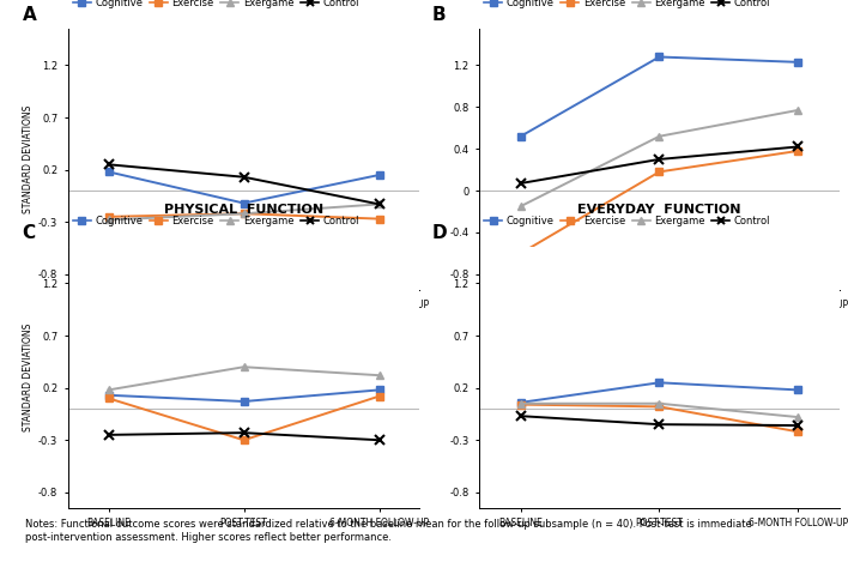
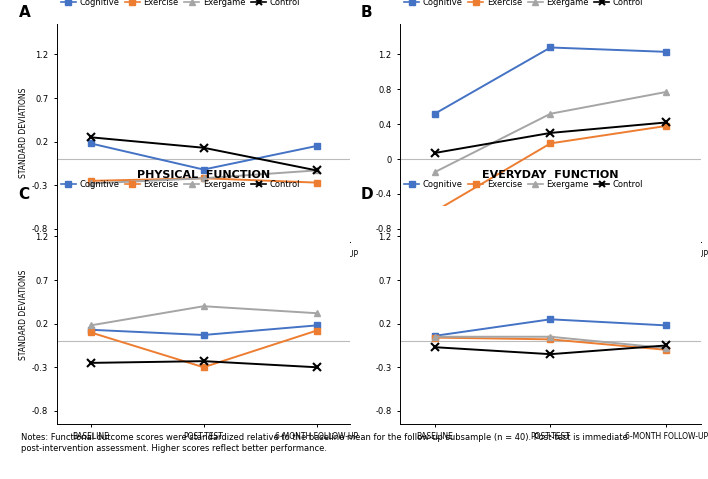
EVERYDAY FUNCTION/Exercise/6-MONTH FOLLOW-UP: -0.22 -> -0.10
EVERYDAY FUNCTION/Control/6-MONTH FOLLOW-UP: -0.16 -> -0.05
